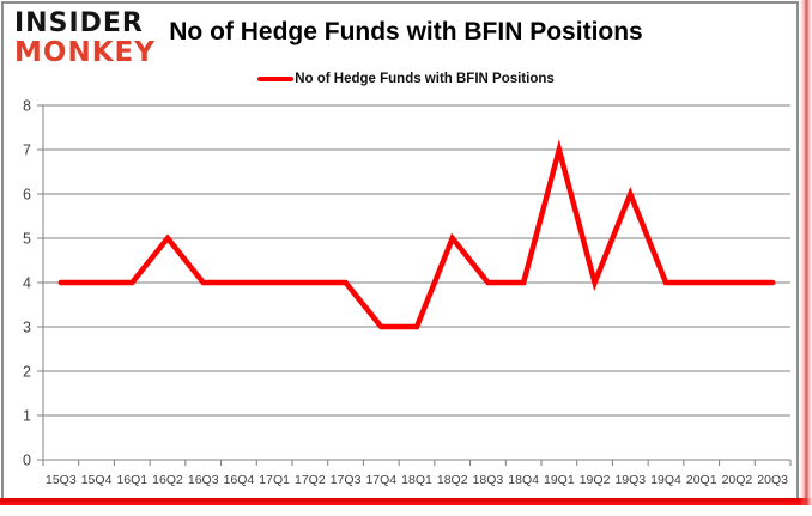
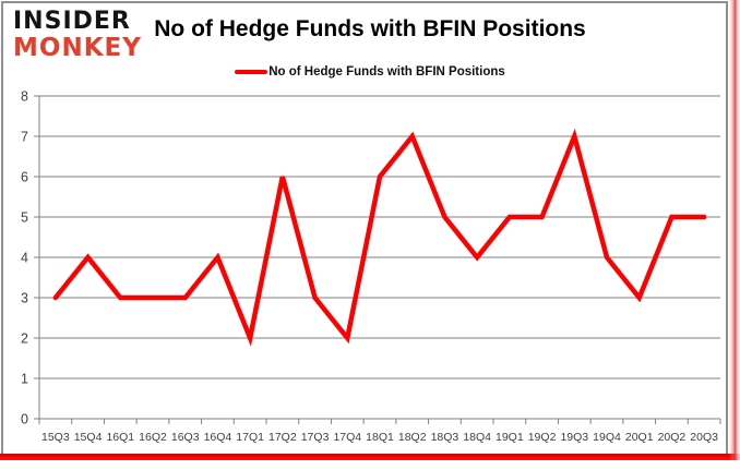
15Q3: 4 -> 3
16Q1: 4 -> 3
16Q2: 5 -> 3
16Q3: 4 -> 3
17Q1: 4 -> 2
17Q2: 4 -> 6
17Q3: 4 -> 3
17Q4: 3 -> 2
18Q1: 3 -> 6
18Q2: 5 -> 7
18Q3: 4 -> 5
19Q1: 7 -> 5
19Q2: 4 -> 5
19Q3: 6 -> 7
20Q1: 4 -> 3
20Q2: 4 -> 5
20Q3: 4 -> 5
